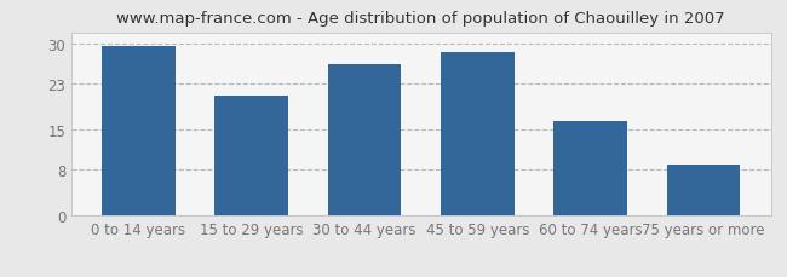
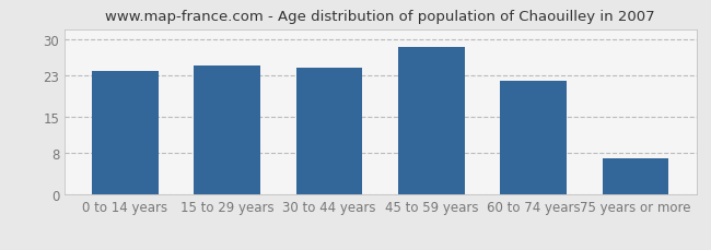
0 to 14 years: 29.5 -> 24.0
15 to 29 years: 21.0 -> 25.0
30 to 44 years: 26.5 -> 24.5
60 to 74 years: 16.5 -> 22.0
75 years or more: 9.0 -> 7.0
